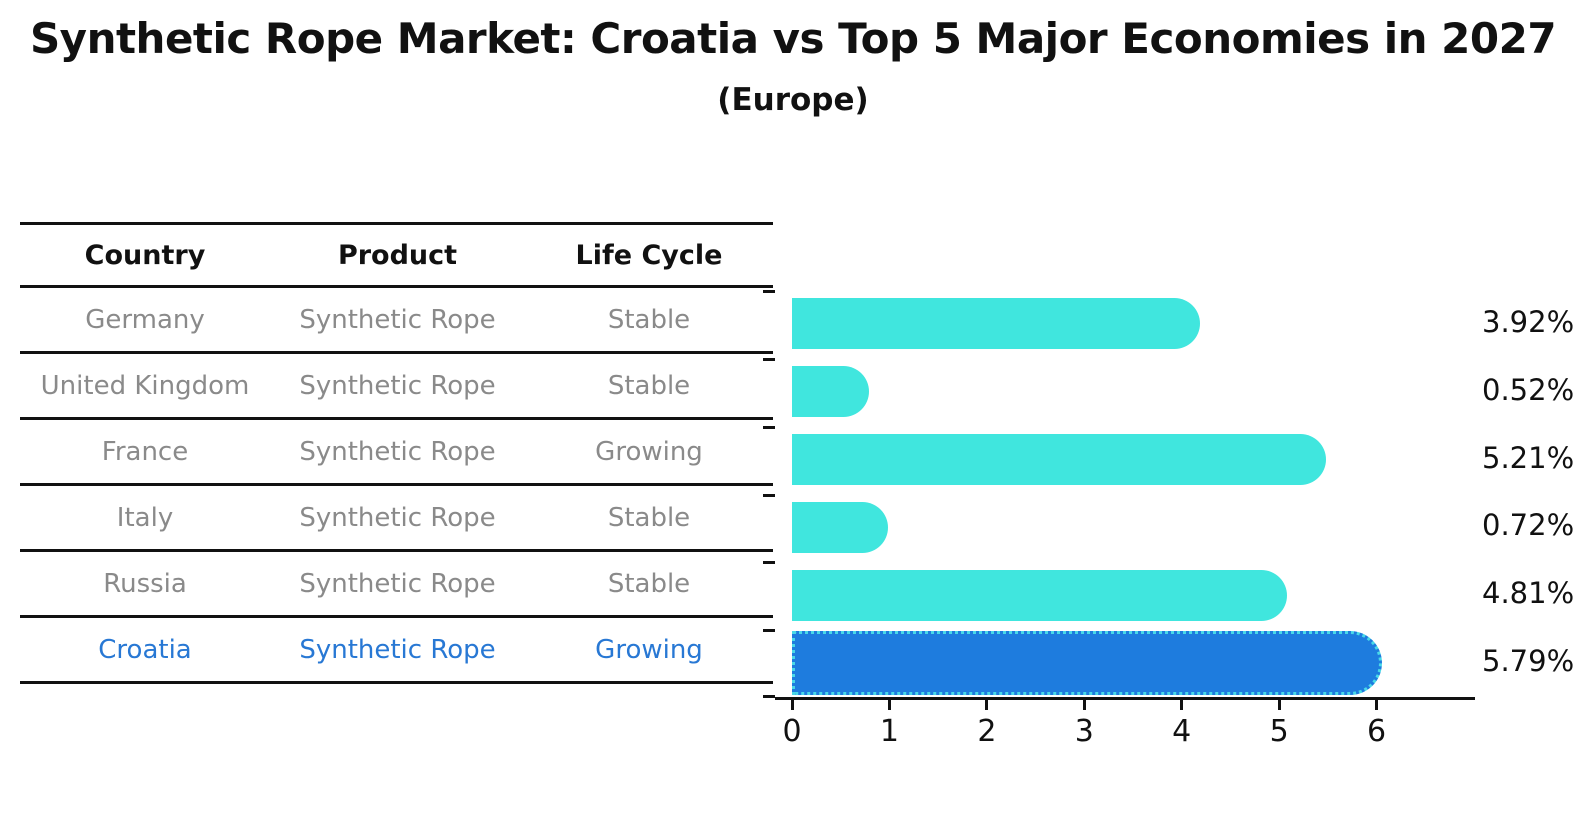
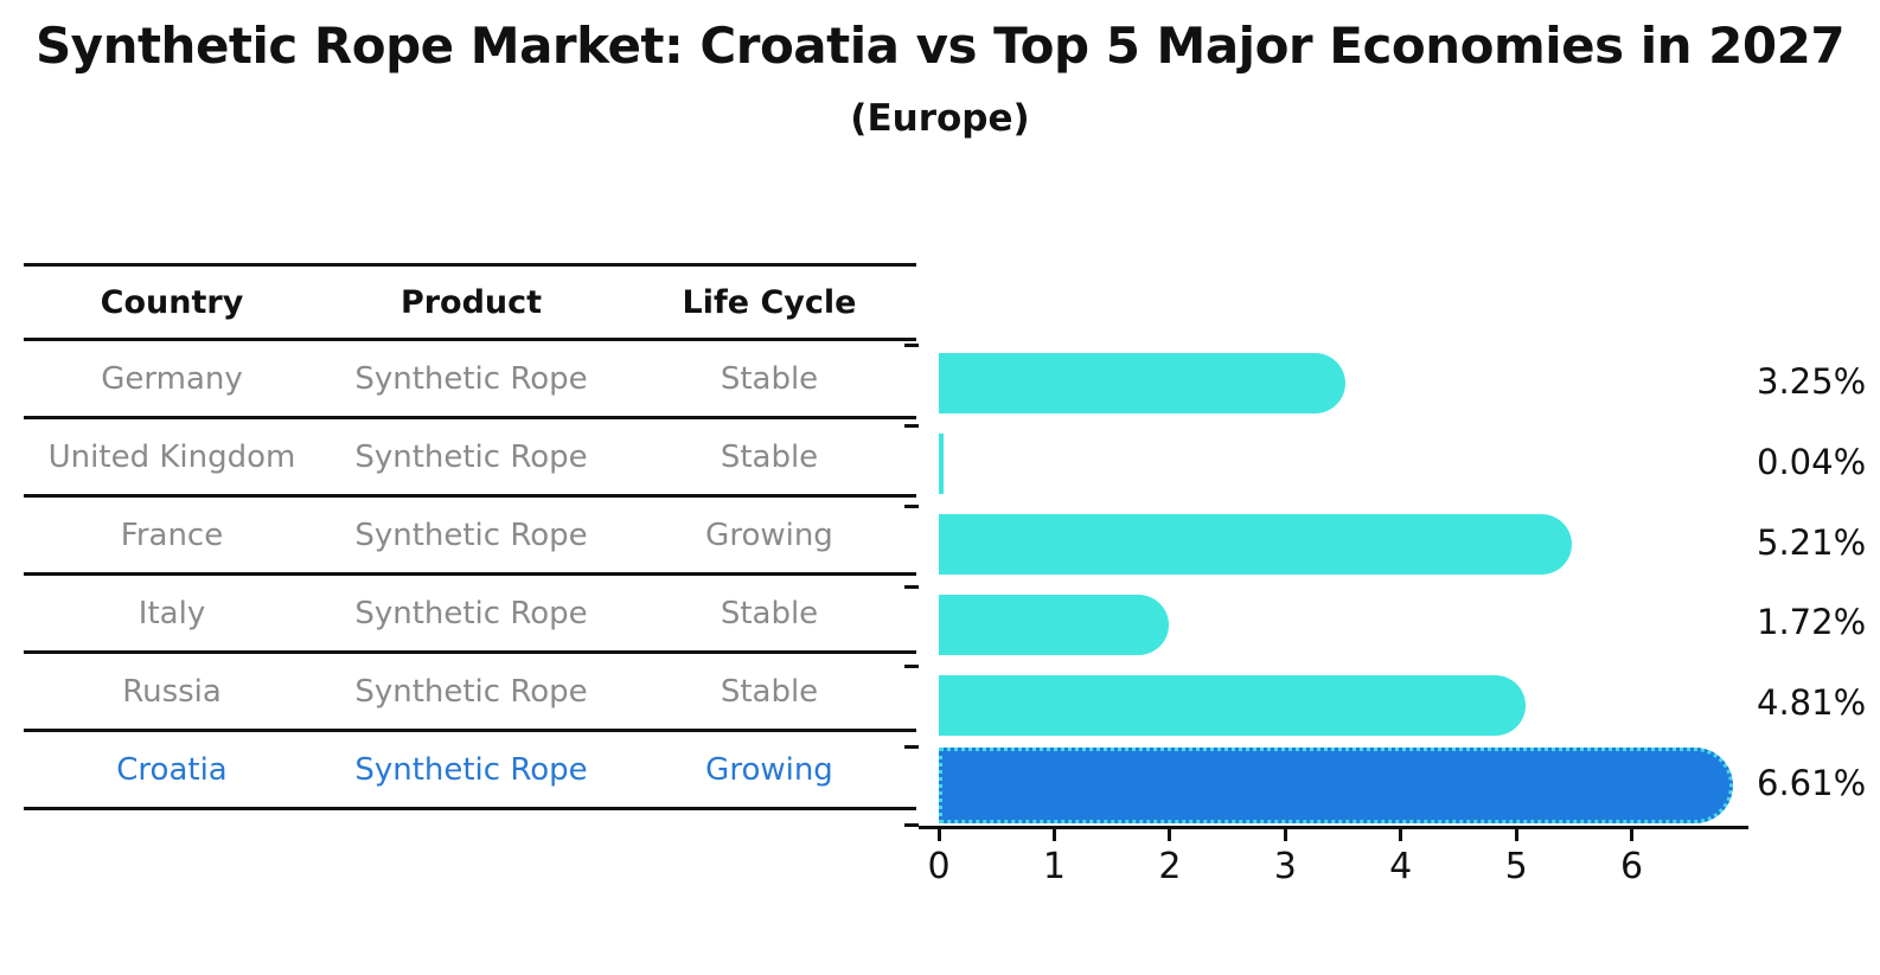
Germany: 3.92% -> 3.25%
United Kingdom: 0.52% -> 0.04%
Italy: 0.72% -> 1.72%
Croatia: 5.79% -> 6.61%
